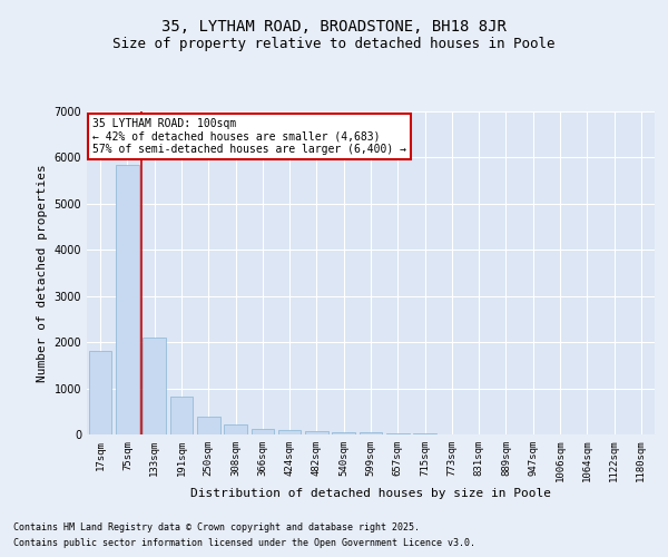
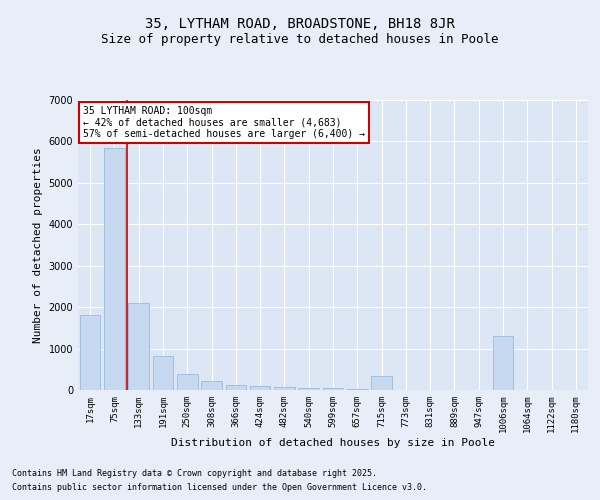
715sqm: 20 -> 350
1006sqm: 0 -> 1300
